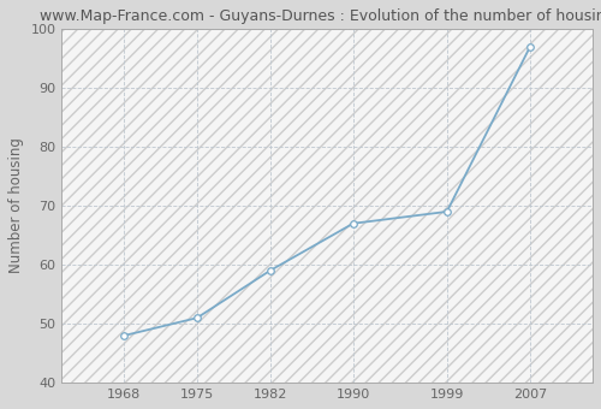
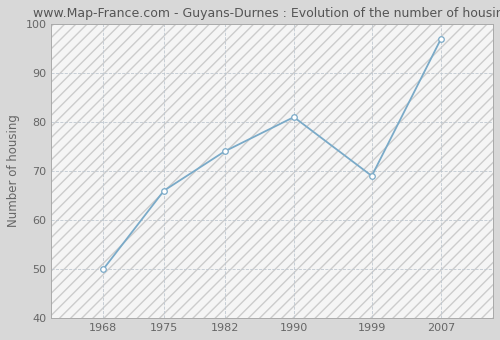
1968: 48 -> 50
1975: 51 -> 66
1982: 59 -> 74
1990: 67 -> 81
